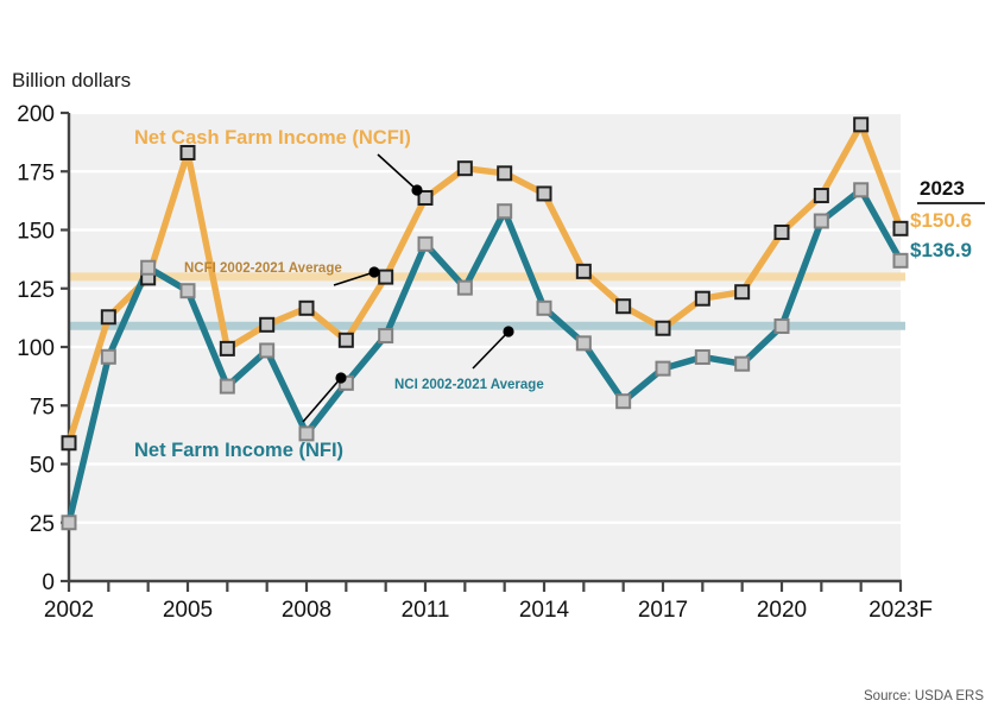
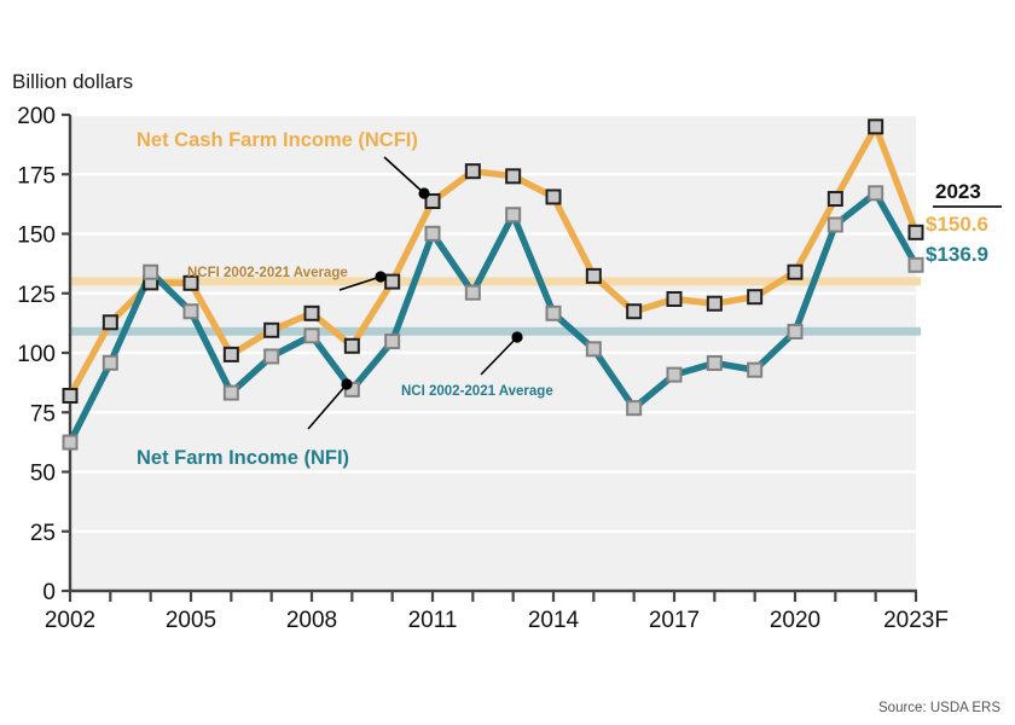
Net Cash Farm Income (NCFI)/2002: 59 -> 82
Net Farm Income (NFI)/2002: 25 -> 62
Net Cash Farm Income (NCFI)/2005: 183 -> 129
Net Farm Income (NFI)/2005: 124 -> 117
Net Farm Income (NFI)/2008: 63 -> 107
Net Farm Income (NFI)/2011: 144 -> 150
Net Cash Farm Income (NCFI)/2017: 108 -> 123
Net Cash Farm Income (NCFI)/2020: 149 -> 134
